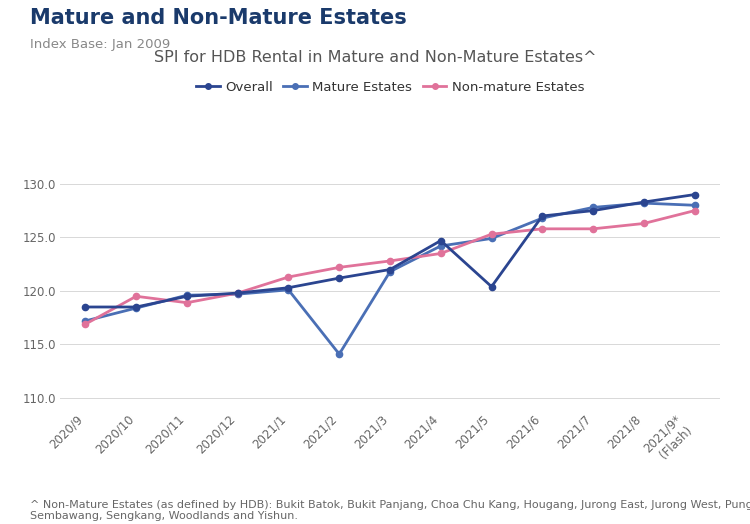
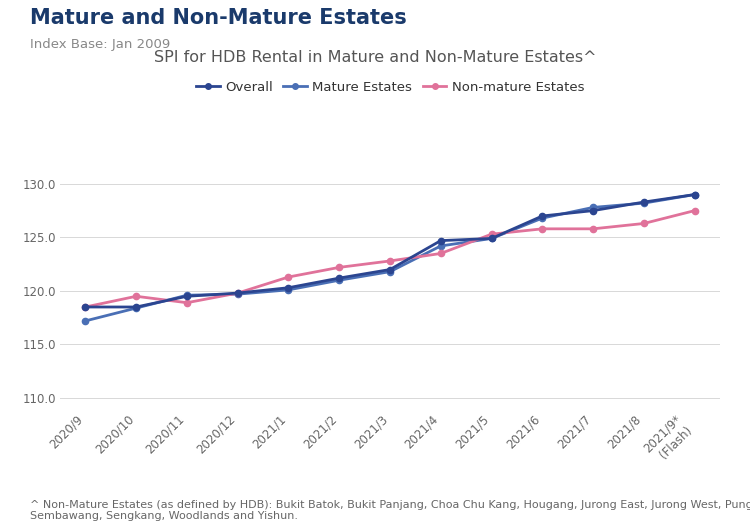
Non-mature Estates/2020/9: 116.9 -> 118.5
Mature Estates/2021/2: 114.1 -> 121.0
Overall/2021/5: 120.4 -> 124.9
Mature Estates/2021/9* (Flash): 128.0 -> 129.0
